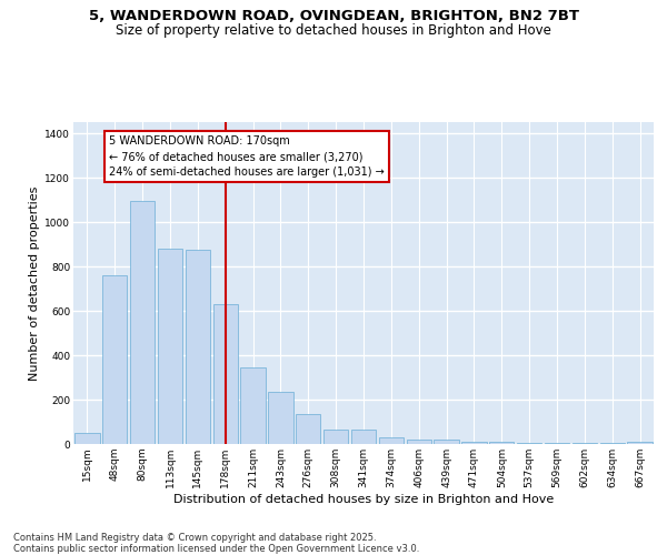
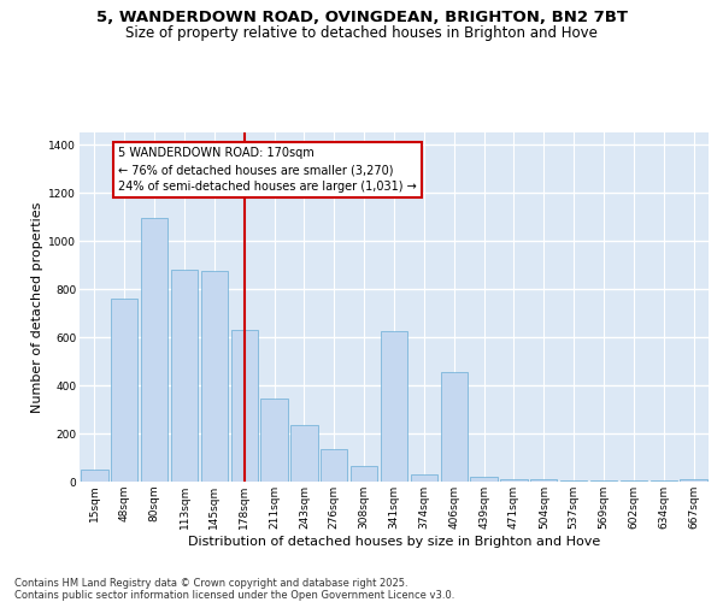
341sqm: 65 -> 625
406sqm: 18 -> 455
